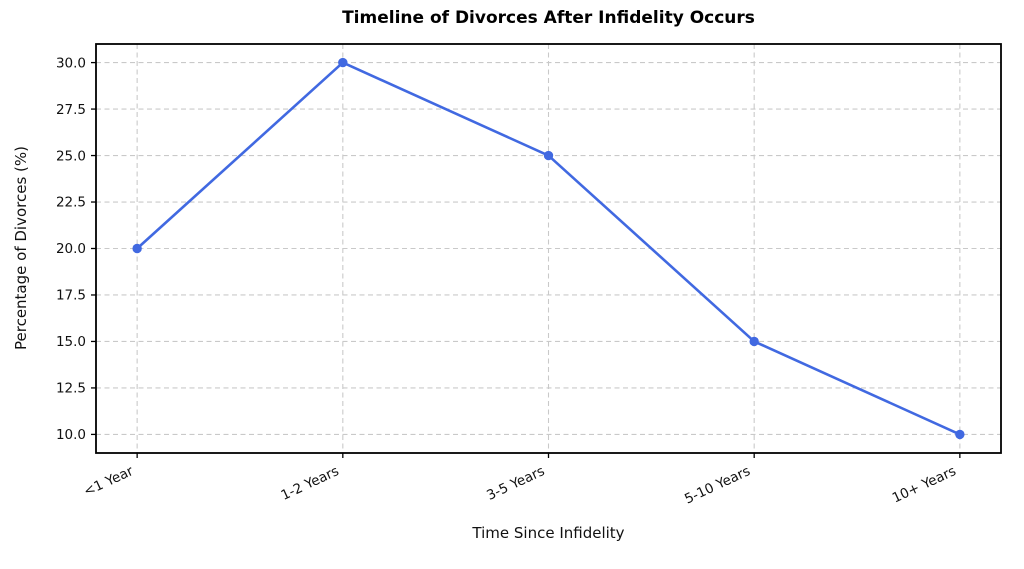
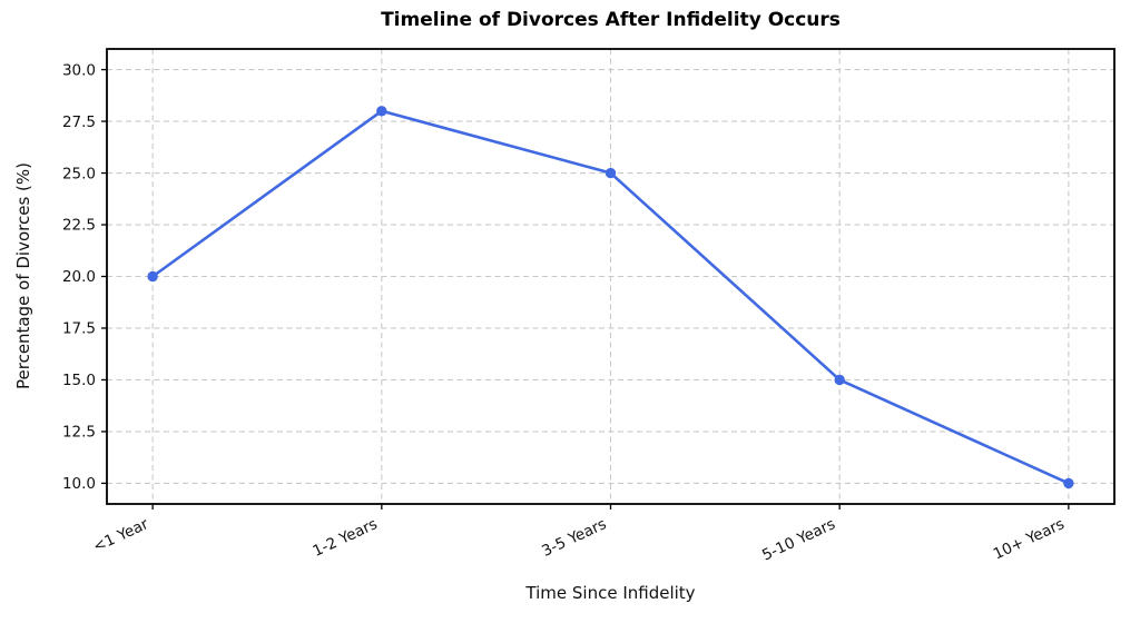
1-2 Years: 30 -> 28
